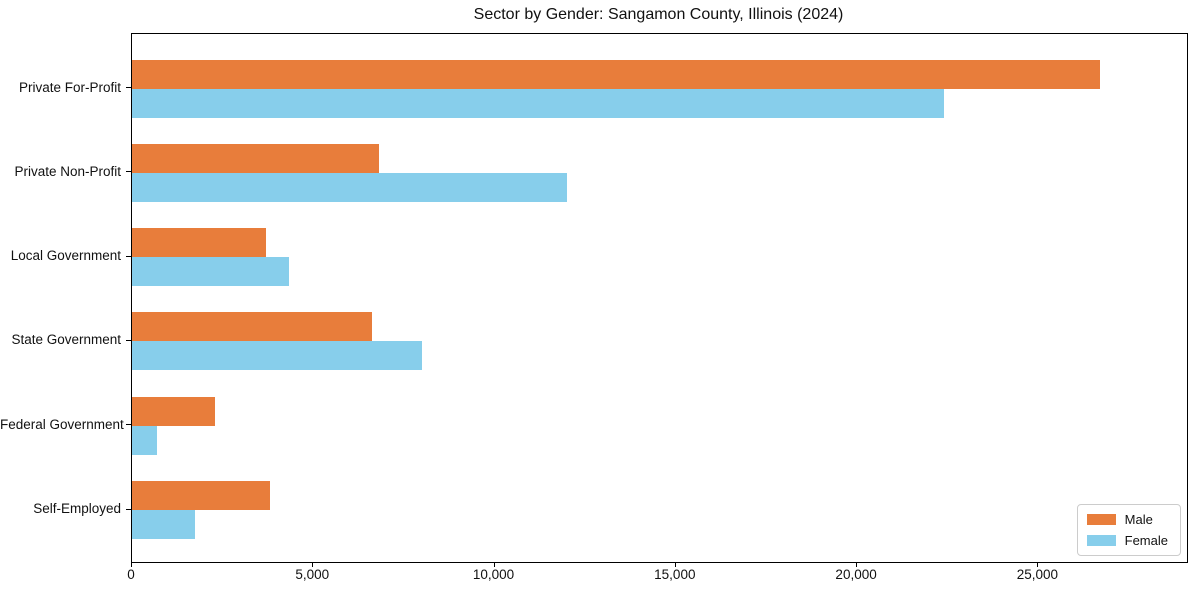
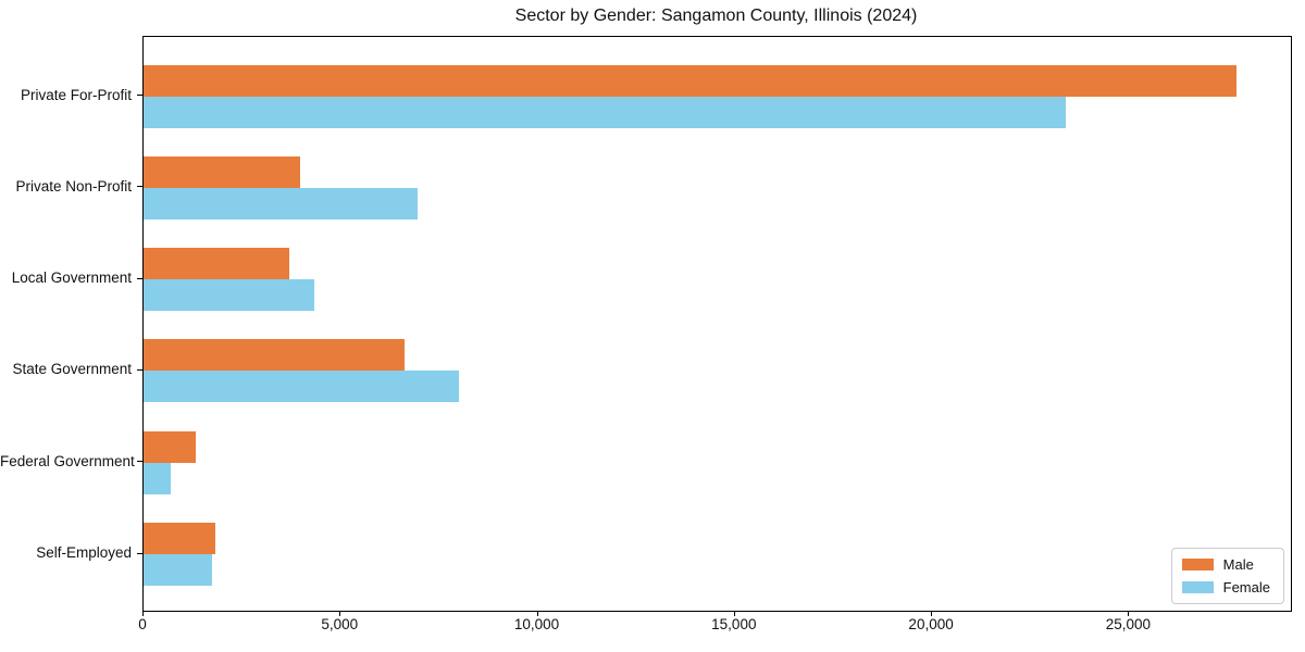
Male/Private For-Profit: 26700 -> 27700
Female/Private For-Profit: 22400 -> 23400
Male/Private Non-Profit: 6800 -> 4000
Female/Private Non-Profit: 12000 -> 7000
Male/Federal Government: 2300 -> 1300
Male/Self-Employed: 3800 -> 1800
